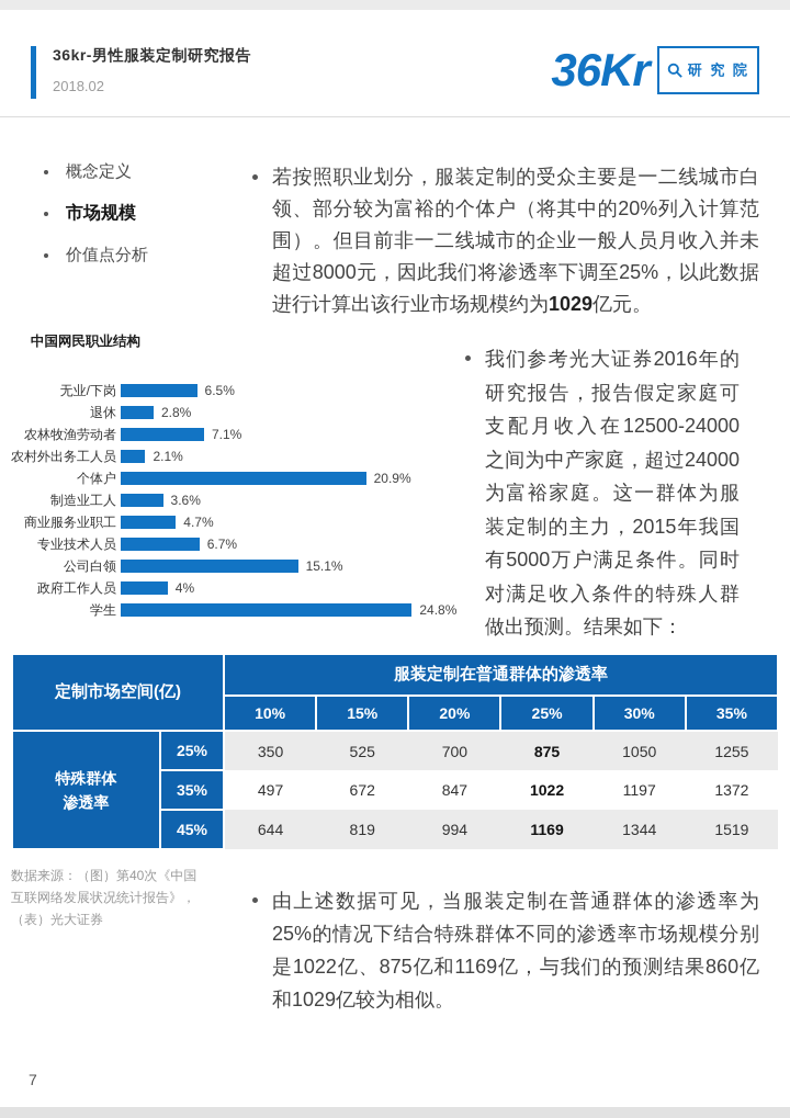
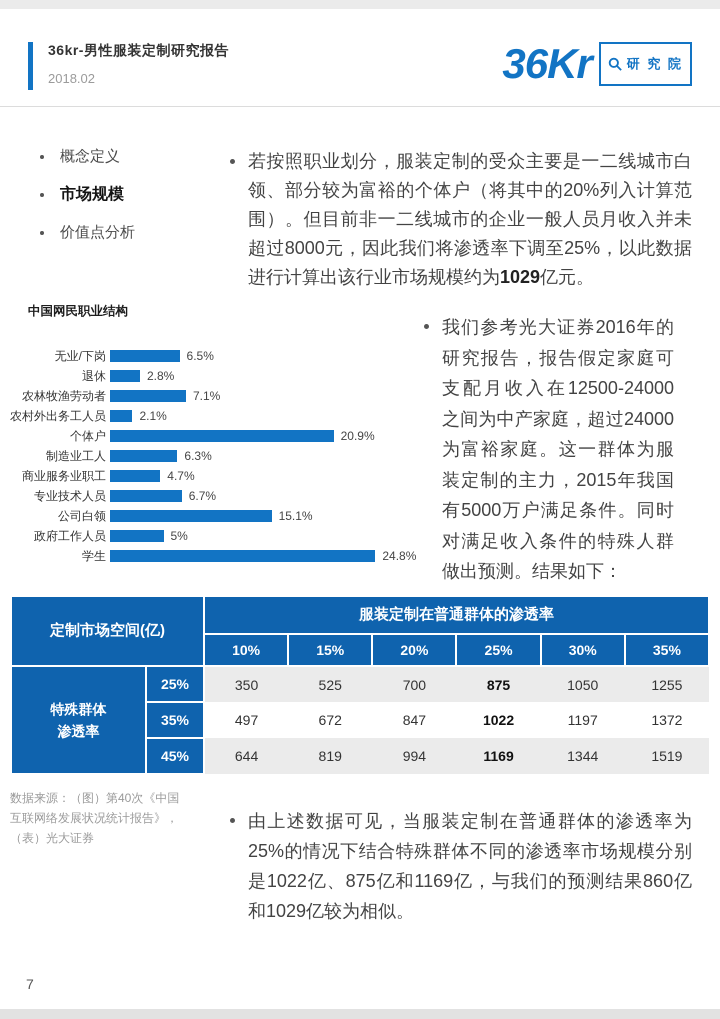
制造业工人: 3.6% -> 6.3%
政府工作人员: 4% -> 5%
